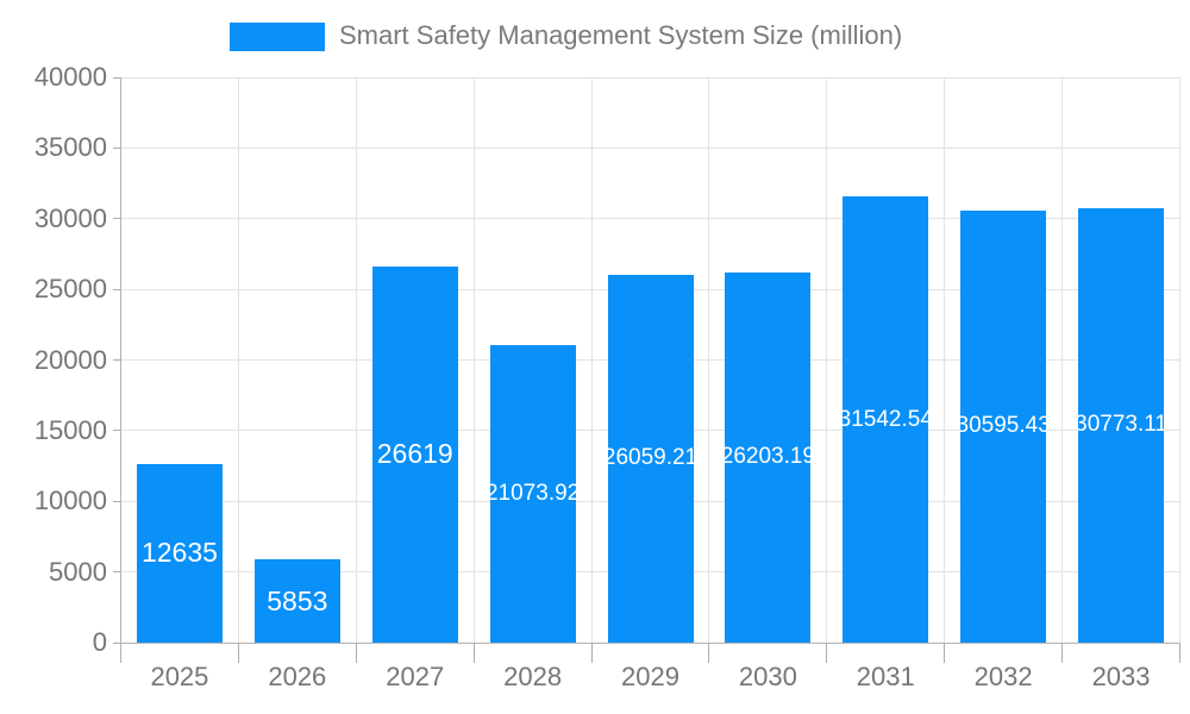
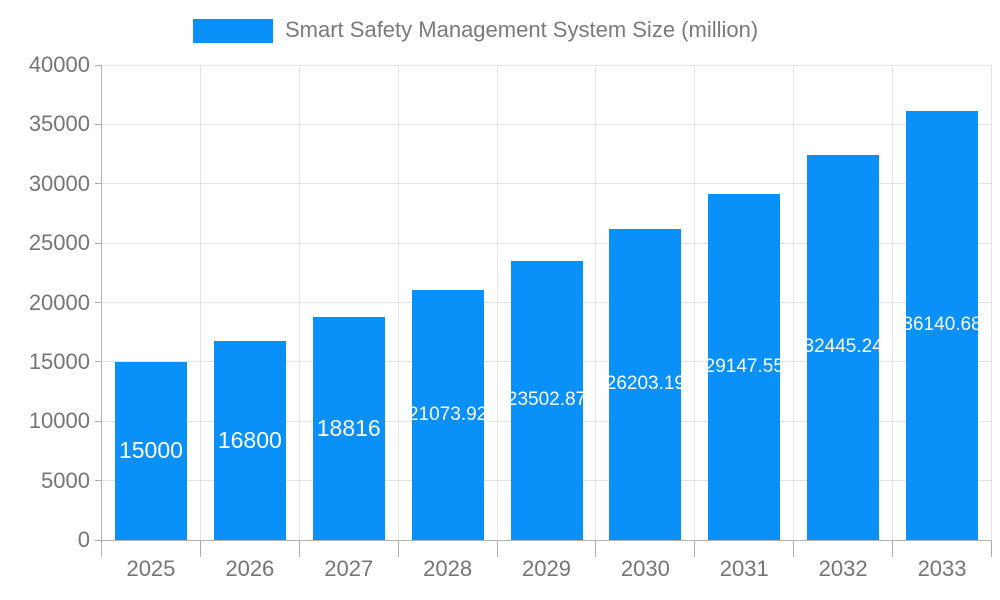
2025: 12635 -> 15000
2026: 5853 -> 16800
2027: 26619 -> 18816
2029: 26059.21 -> 23502.87
2031: 31542.54 -> 29147.55
2032: 30595.43 -> 32445.24
2033: 30773.11 -> 36140.68
